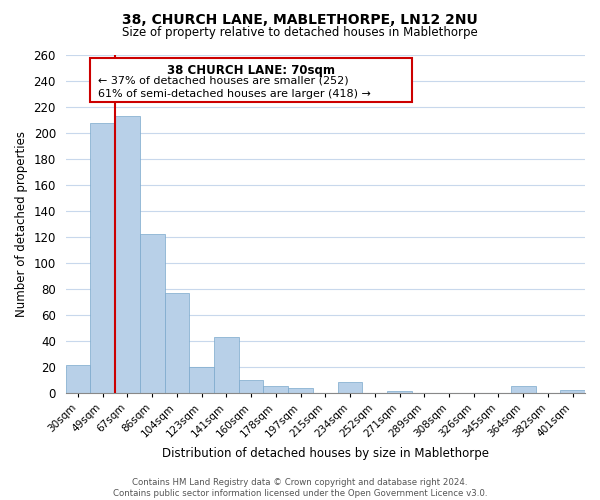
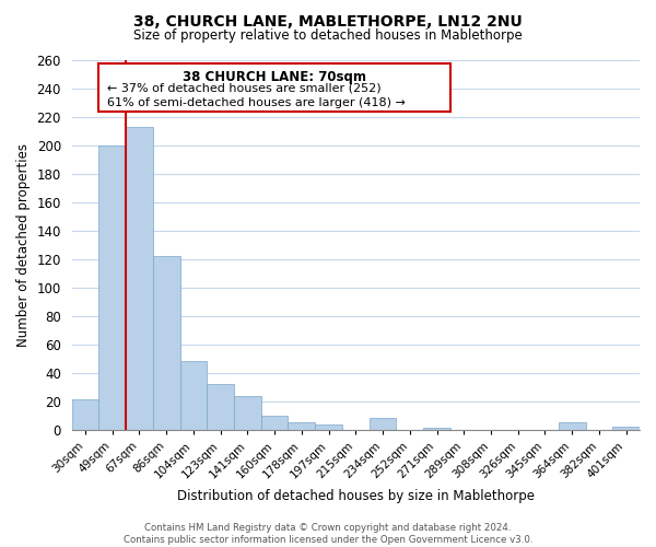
49sqm: 208 -> 200
104sqm: 77 -> 48
123sqm: 20 -> 32
141sqm: 43 -> 24
